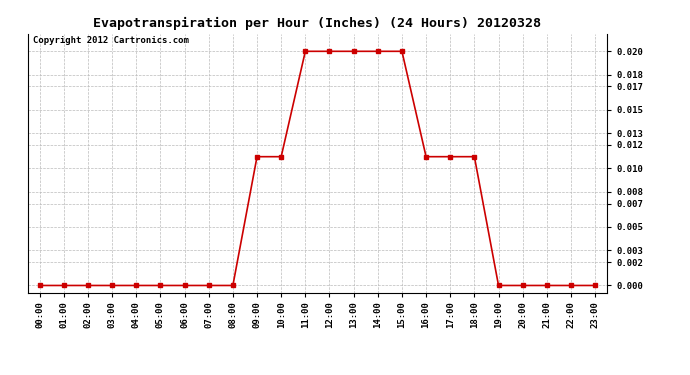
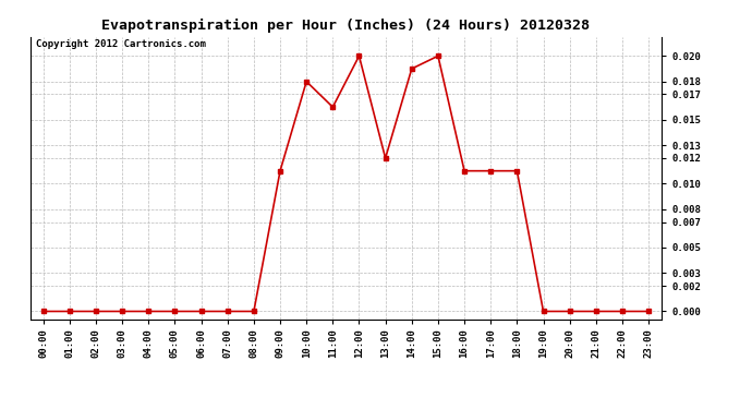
10:00: 0.011 -> 0.018
11:00: 0.020 -> 0.016
13:00: 0.020 -> 0.012
14:00: 0.020 -> 0.019
